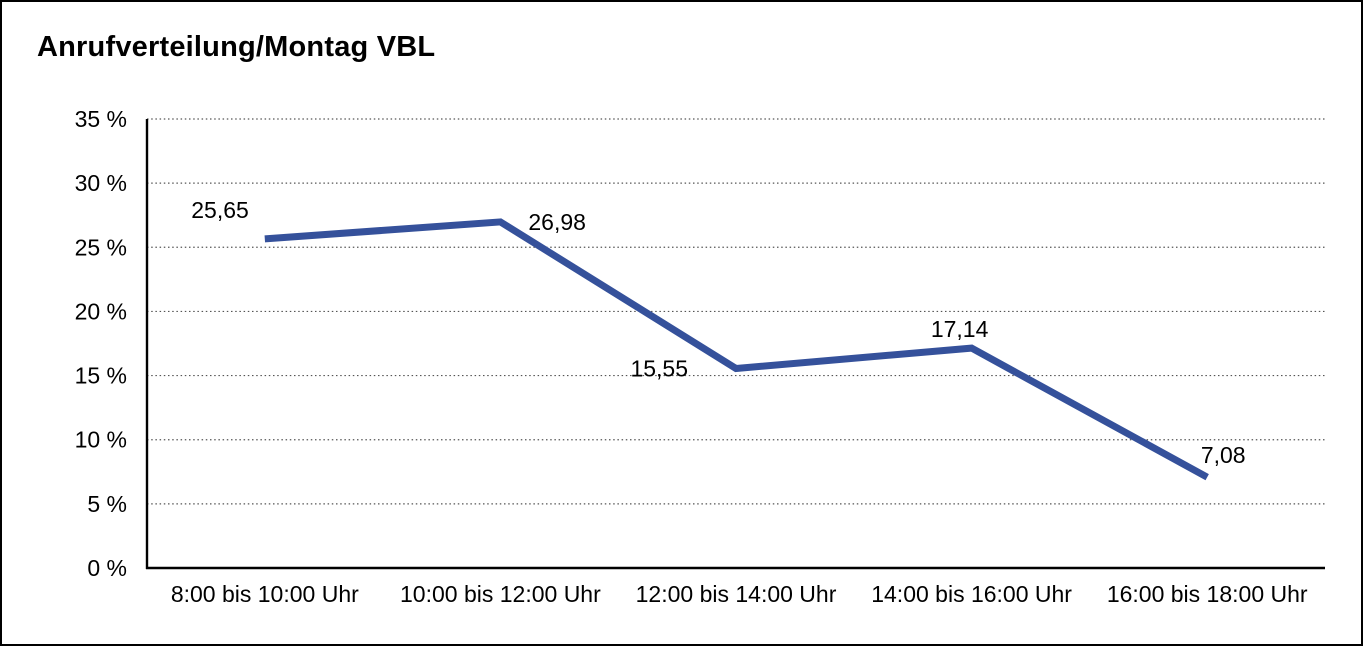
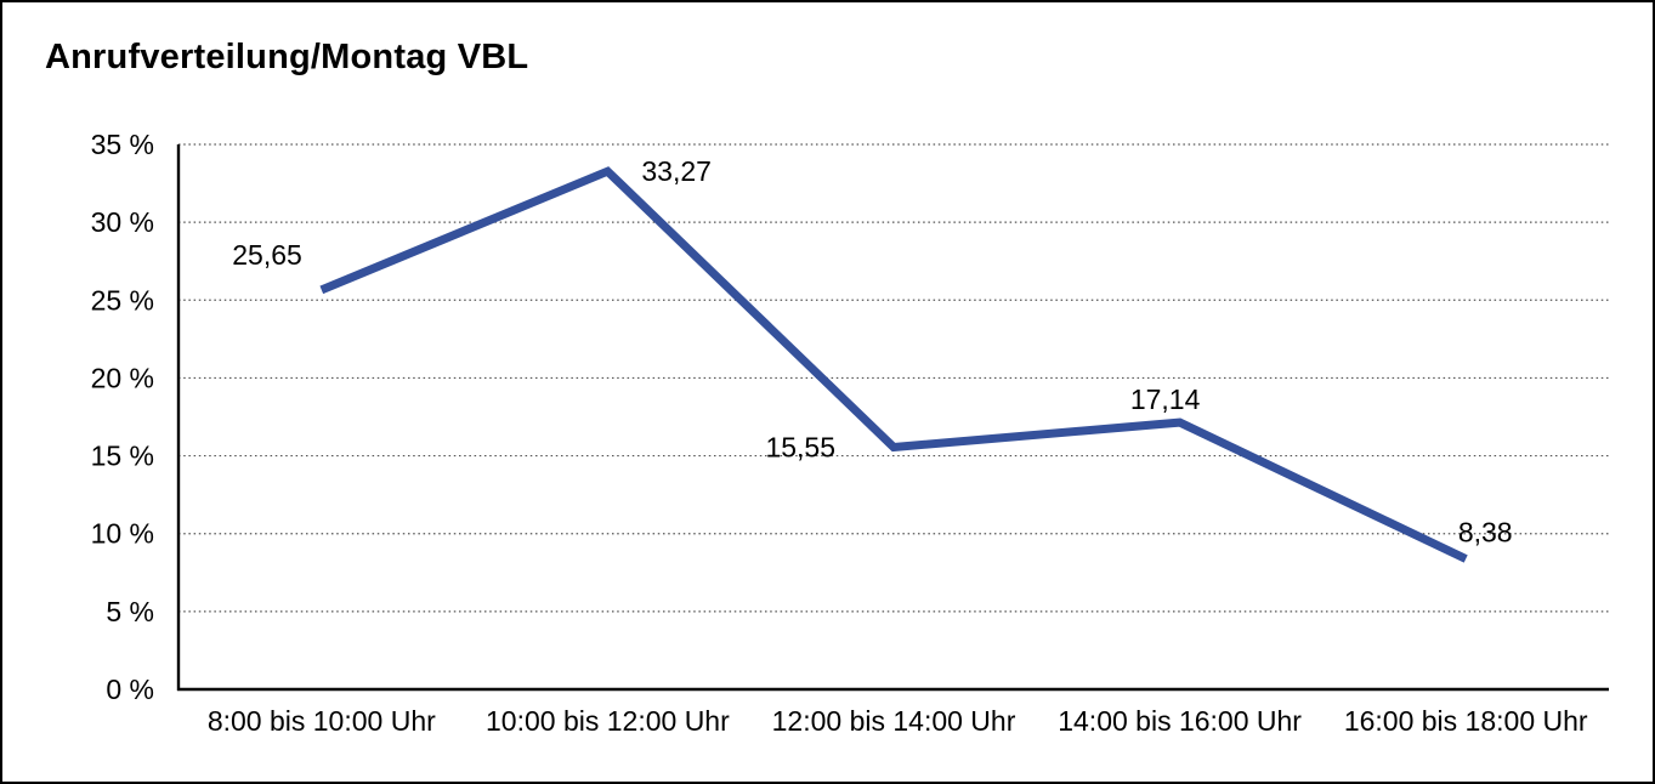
10:00 bis 12:00 Uhr: 26,98 -> 33,27
16:00 bis 18:00 Uhr: 7,08 -> 8,38
